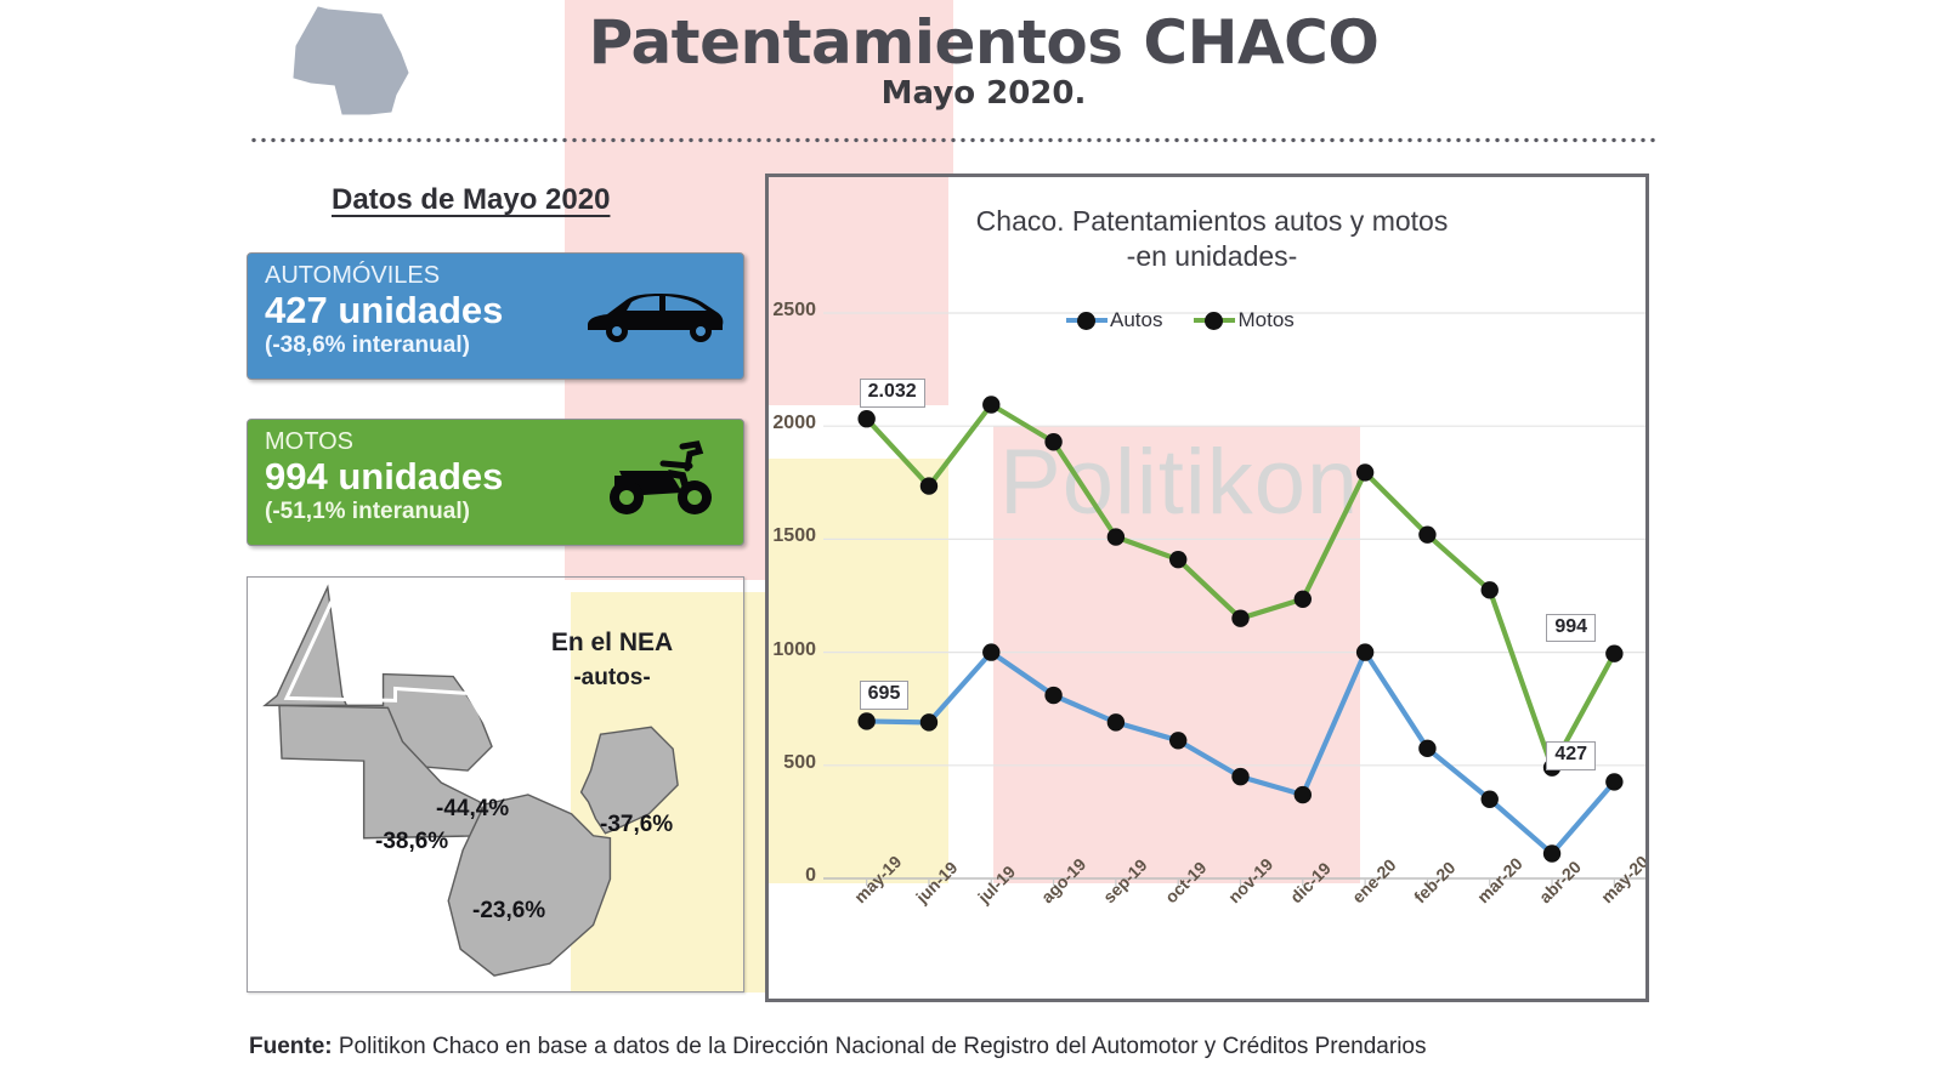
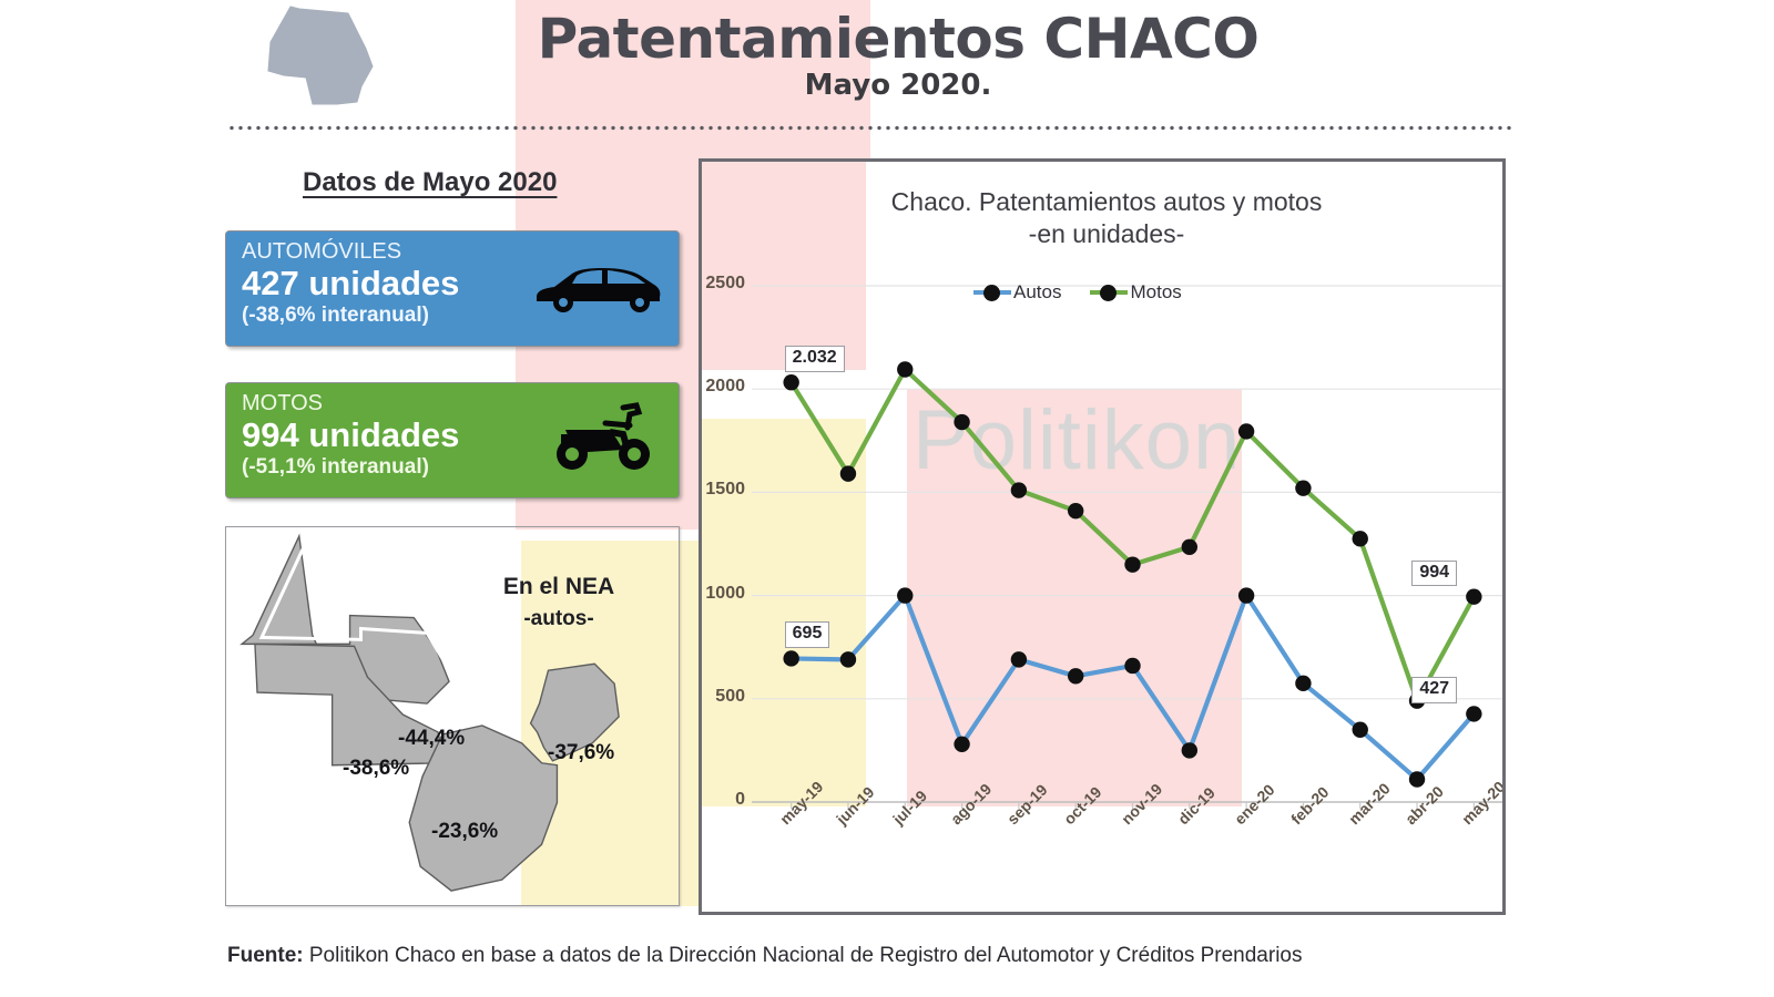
Motos/jun-19: 1740 -> 1590
Autos/ago-19: 810 -> 280
Motos/ago-19: 1930 -> 1840
Autos/nov-19: 450 -> 660
Autos/dic-19: 370 -> 250
